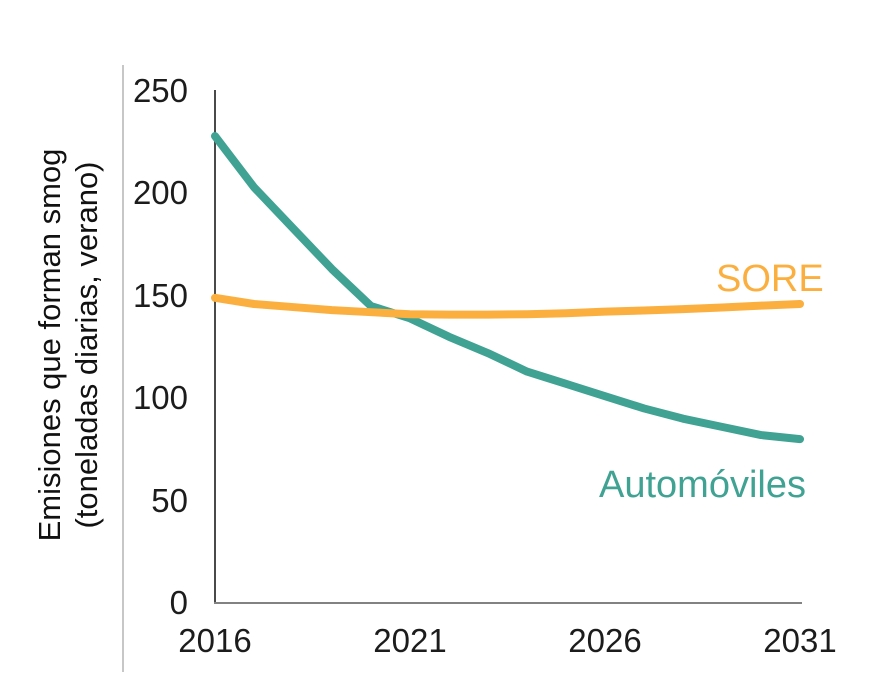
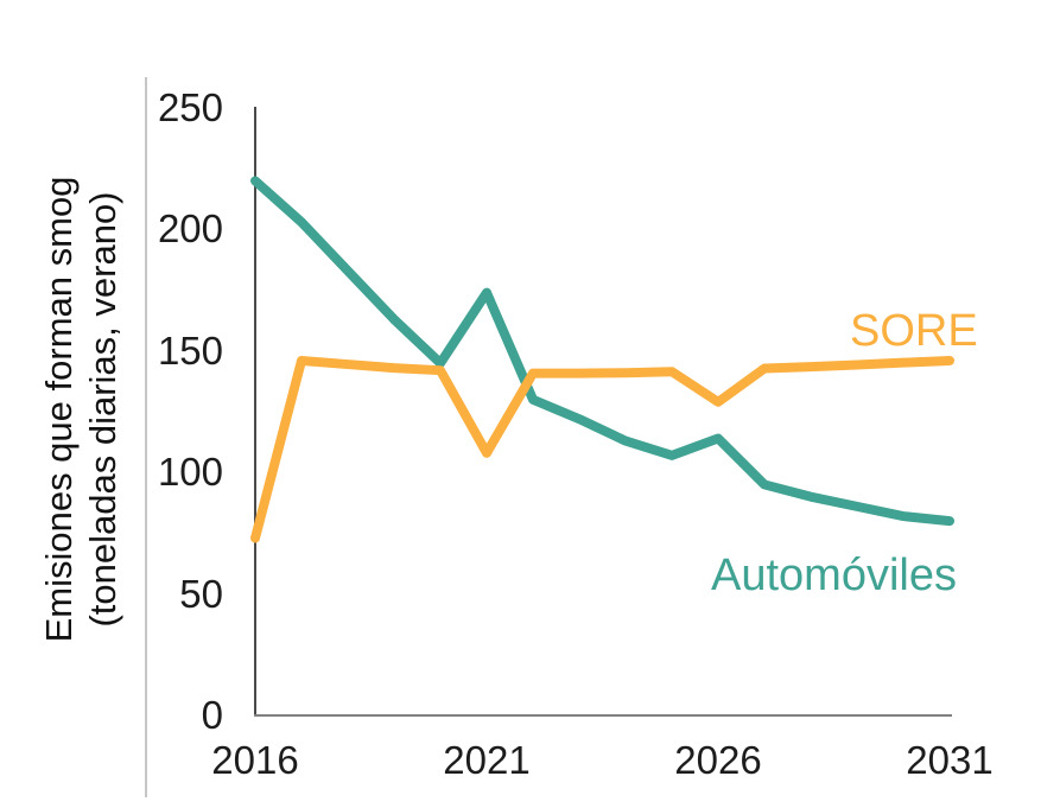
Automóviles/2016: 228 -> 220
SORE/2016: 149 -> 73
Automóviles/2021: 139 -> 174
SORE/2021: 141 -> 108
Automóviles/2026: 101 -> 114
SORE/2026: 142 -> 129
